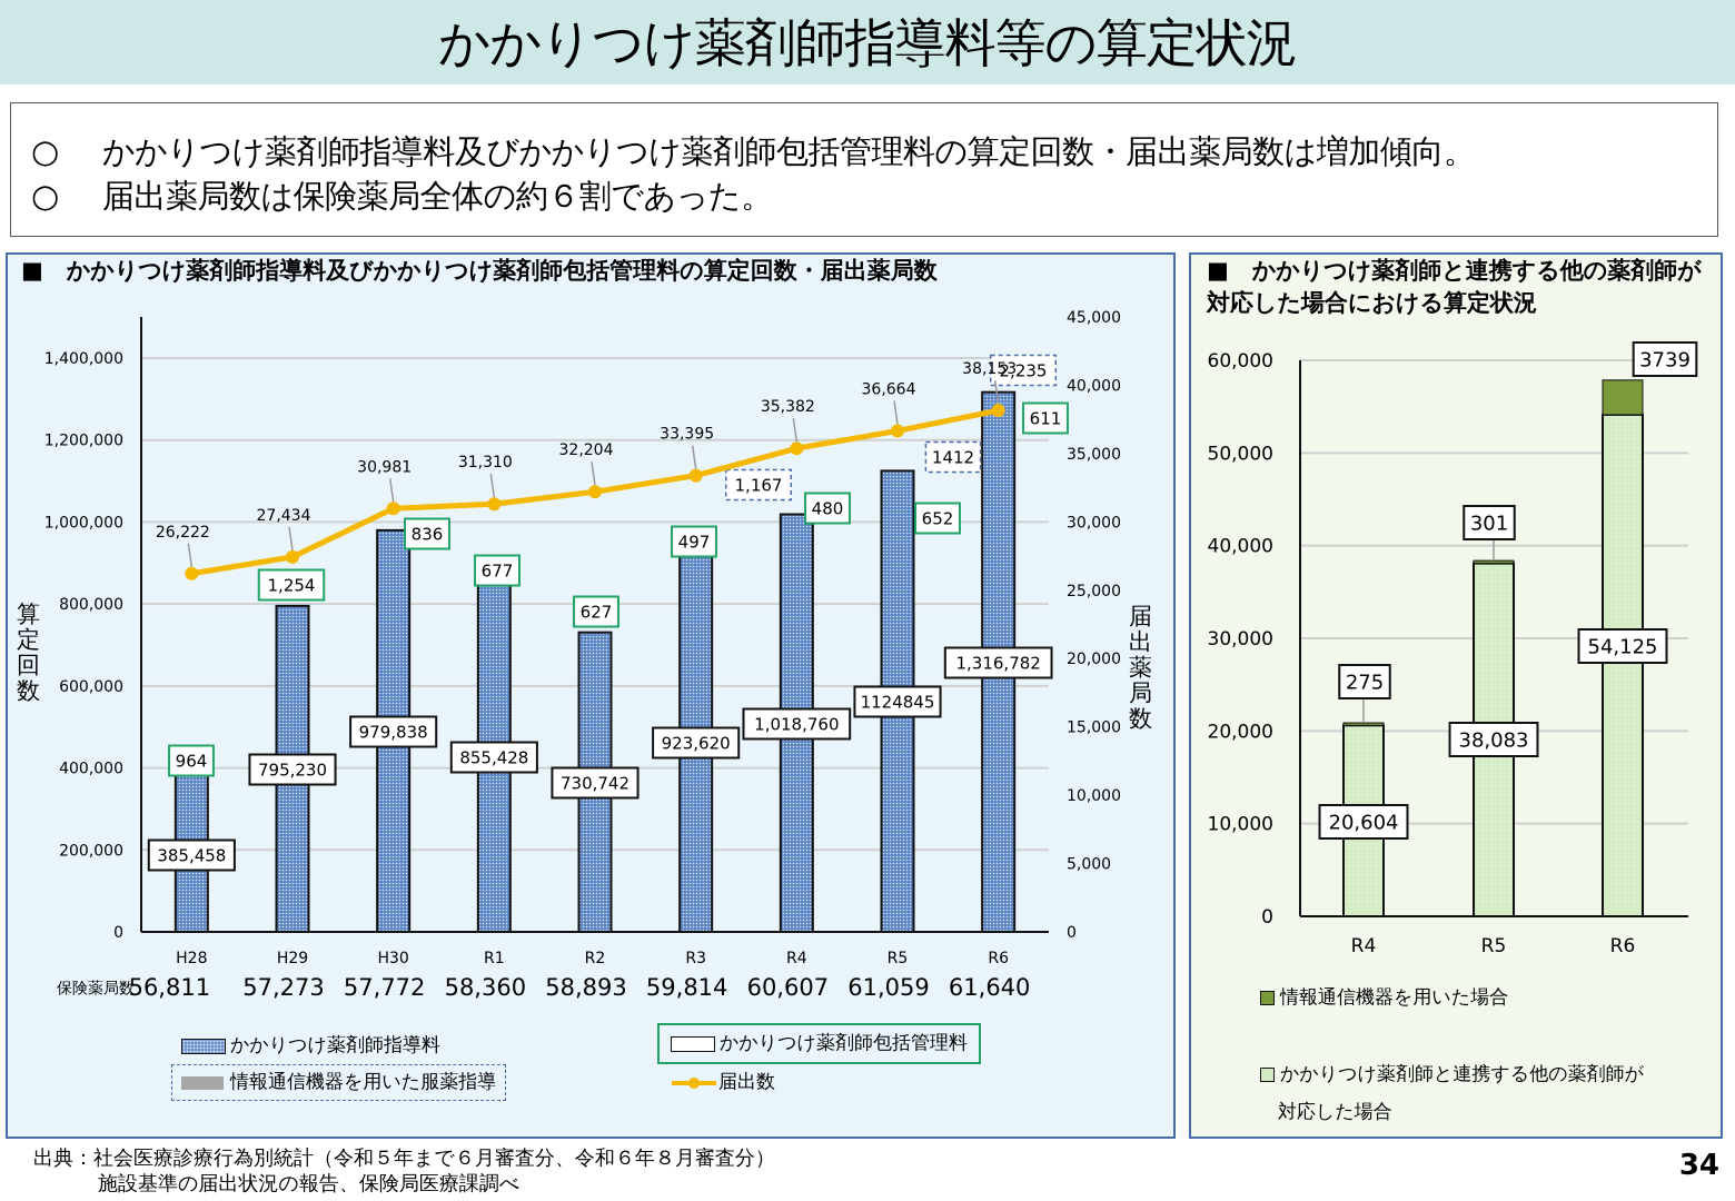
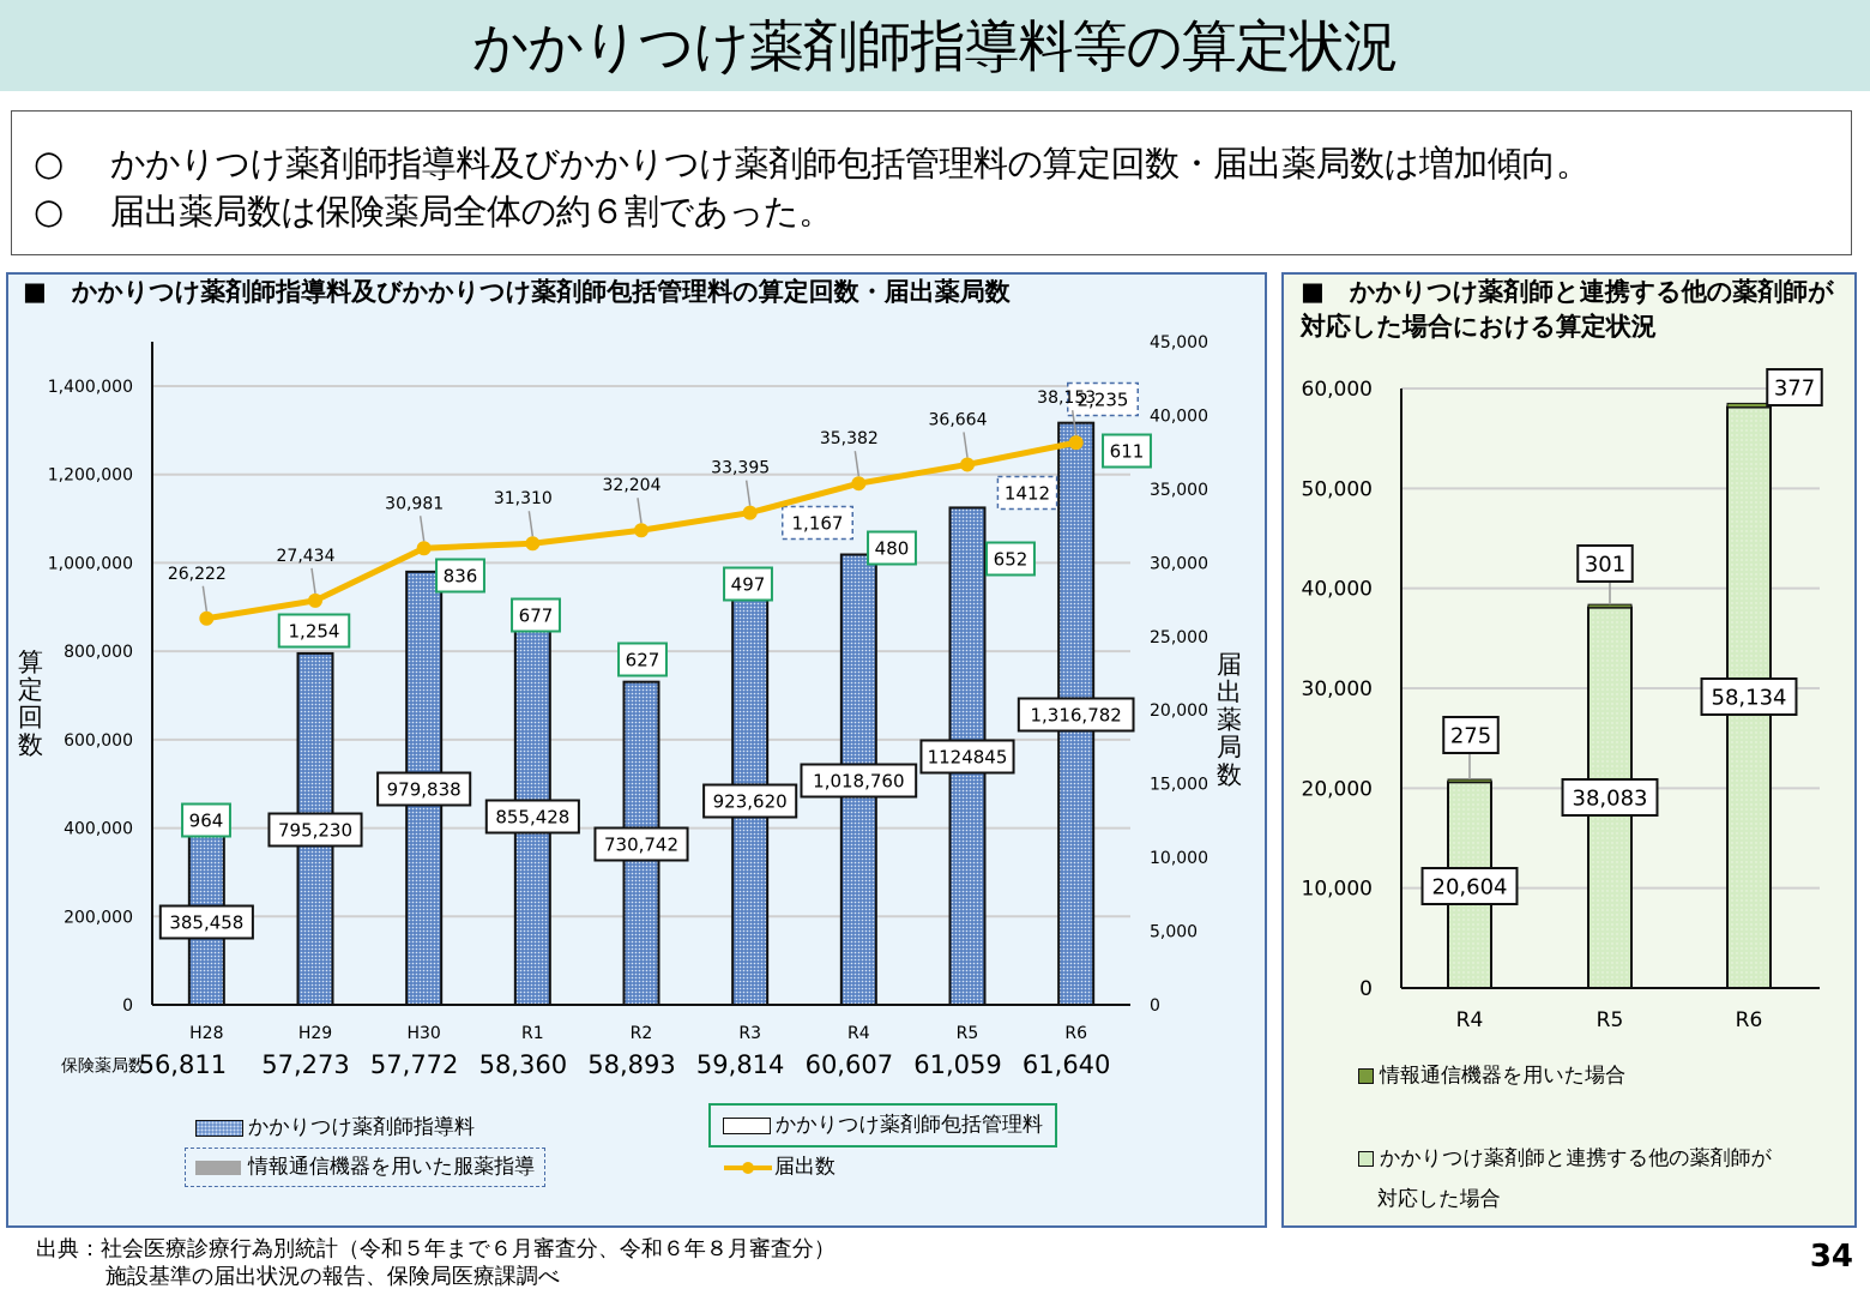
■ かかりつけ薬剤師と連携する他の薬剤師が対応した場合における算定状況/かかりつけ薬剤師と連携する他の薬剤師が対応した場合/R6: 54,125 -> 58,134
■ かかりつけ薬剤師と連携する他の薬剤師が対応した場合における算定状況/情報通信機器を用いた場合/R6: 3739 -> 377
